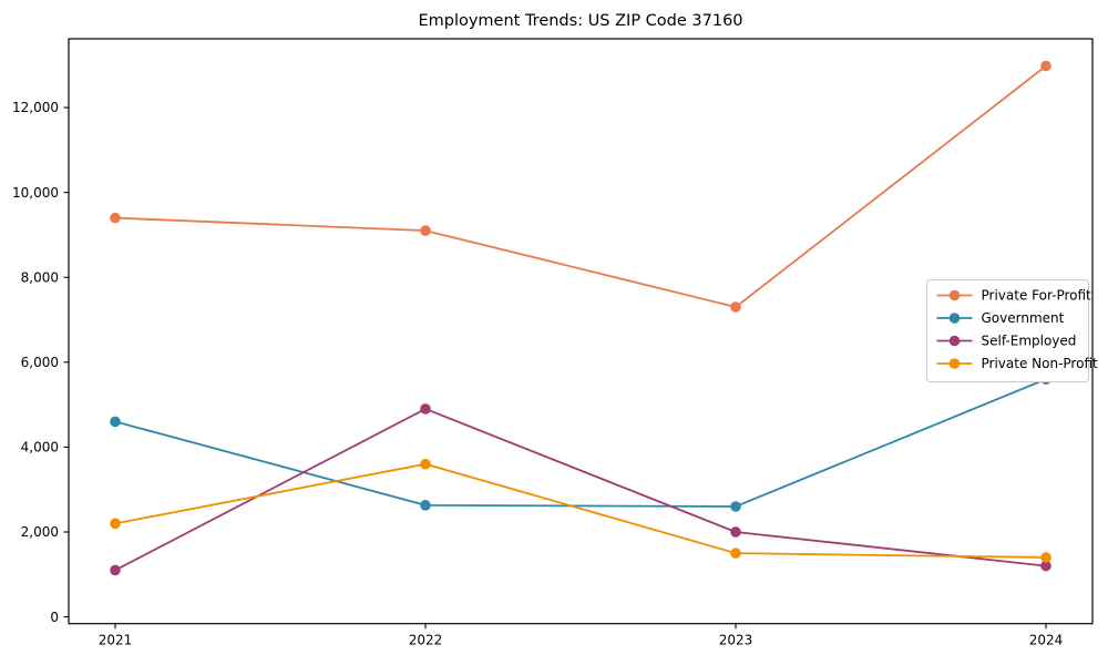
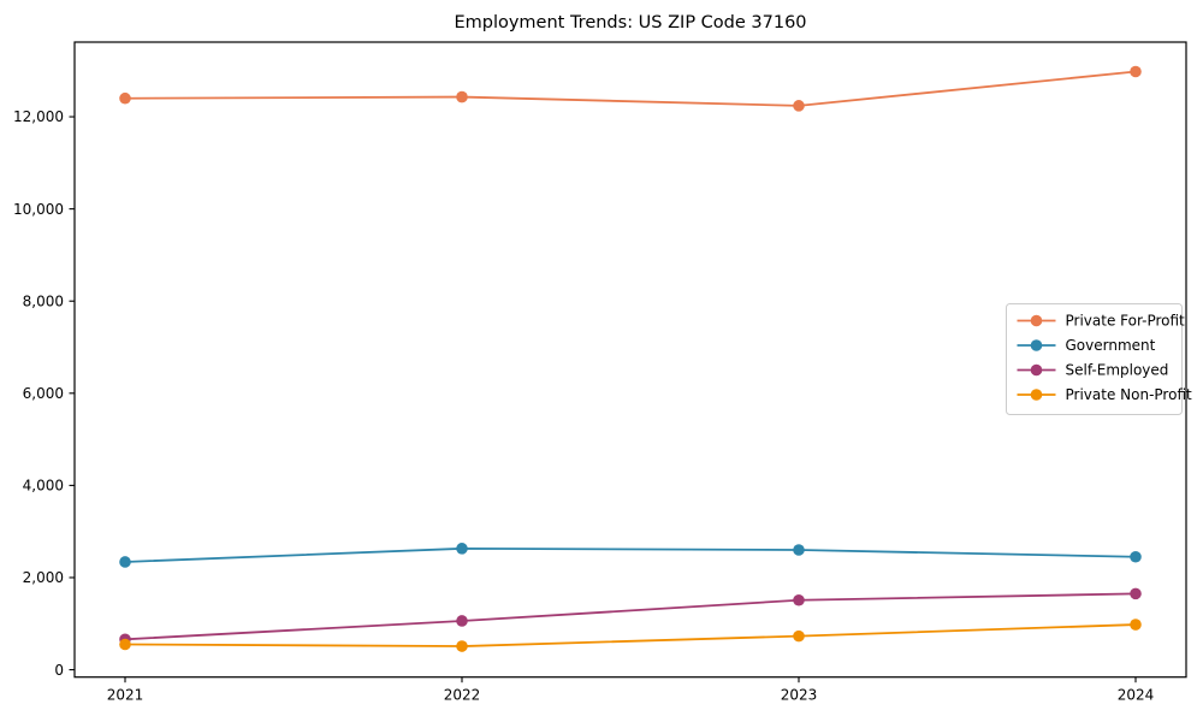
Private For-Profit/2021: 9400 -> 12400
Government/2021: 4600 -> 2300
Self-Employed/2021: 1100 -> 700
Private Non-Profit/2021: 2200 -> 600
Private For-Profit/2022: 9100 -> 12400
Self-Employed/2022: 4900 -> 1100
Private Non-Profit/2022: 3600 -> 500
Private For-Profit/2023: 7300 -> 12200
Self-Employed/2023: 2000 -> 1500
Private Non-Profit/2023: 1500 -> 700
Government/2024: 5600 -> 2400
Self-Employed/2024: 1200 -> 1600
Private Non-Profit/2024: 1400 -> 1000
